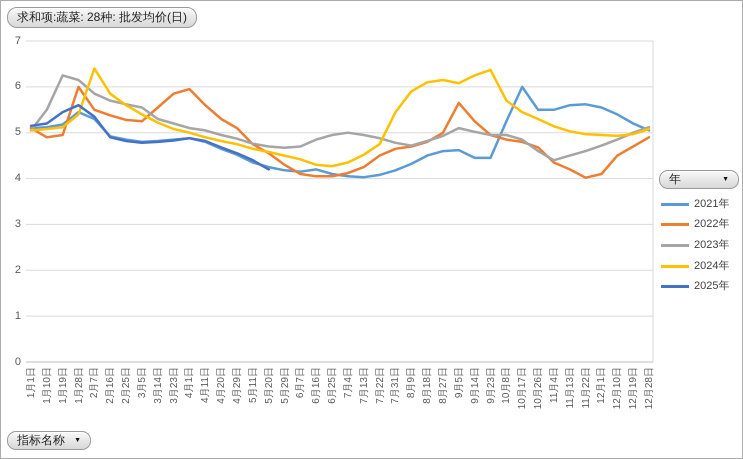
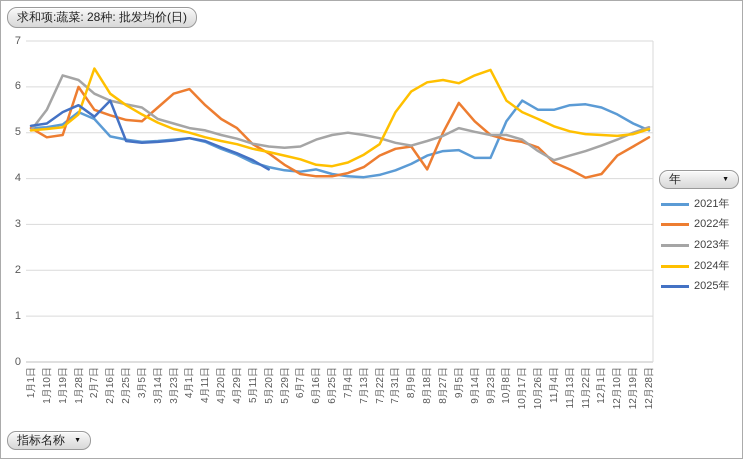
2025年/2月16日: 4.9 -> 5.7
2022年/8月18日: 4.8 -> 4.2
2021年/10月17日: 6.0 -> 5.7
